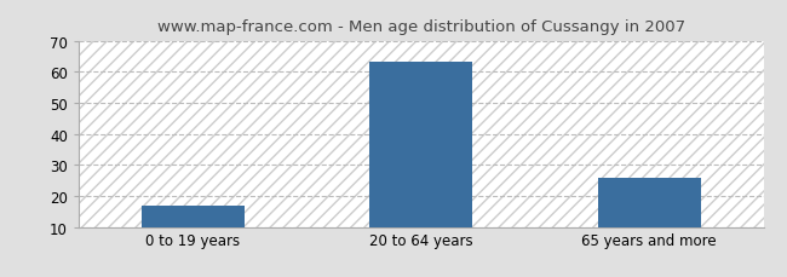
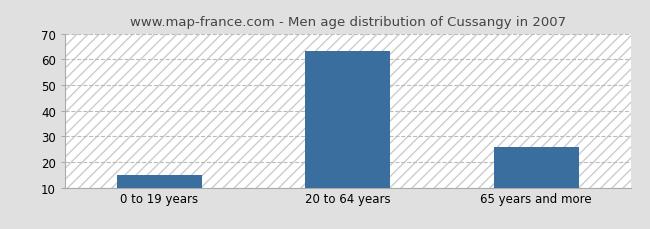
0 to 19 years: 17 -> 15
